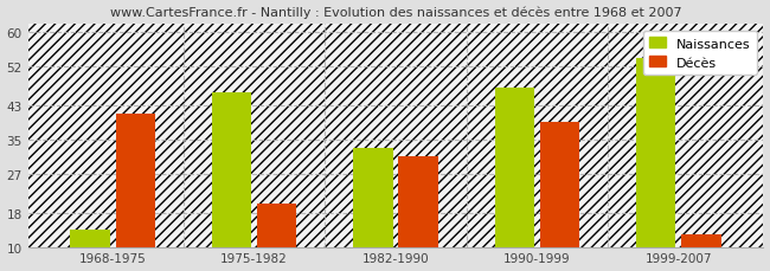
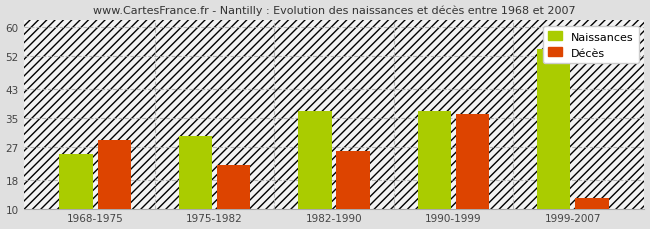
Naissances/1968-1975: 14 -> 25
Décès/1968-1975: 41 -> 29
Naissances/1975-1982: 46 -> 30
Décès/1975-1982: 20 -> 22
Naissances/1982-1990: 33 -> 37
Décès/1982-1990: 31 -> 26
Naissances/1990-1999: 47 -> 37
Décès/1990-1999: 39 -> 36
